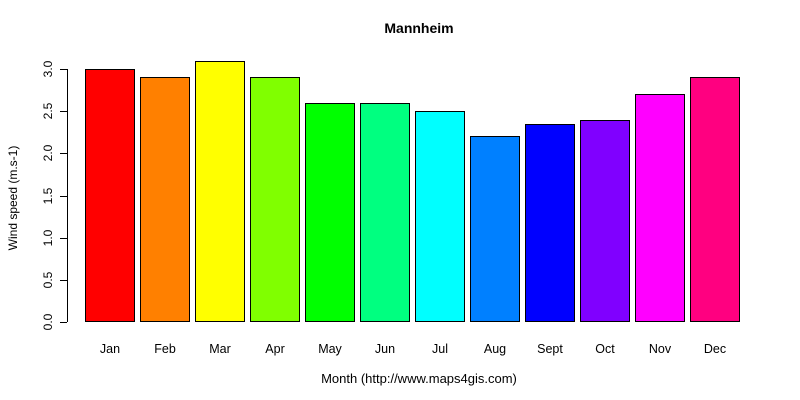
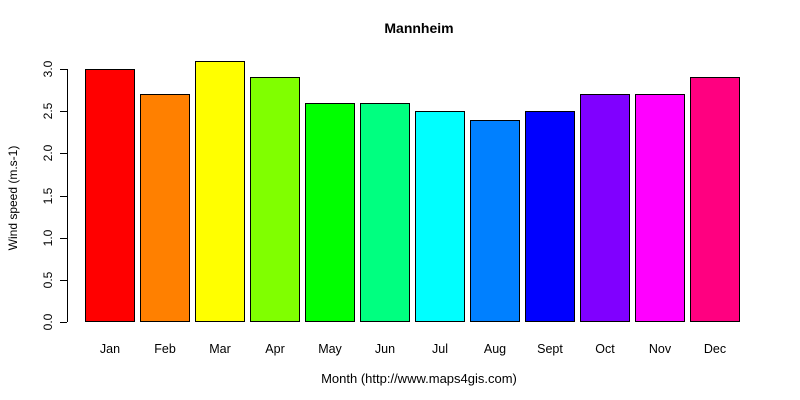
Feb: 2.9 -> 2.7
Aug: 2.2 -> 2.4
Sept: 2.4 -> 2.5
Oct: 2.4 -> 2.7
